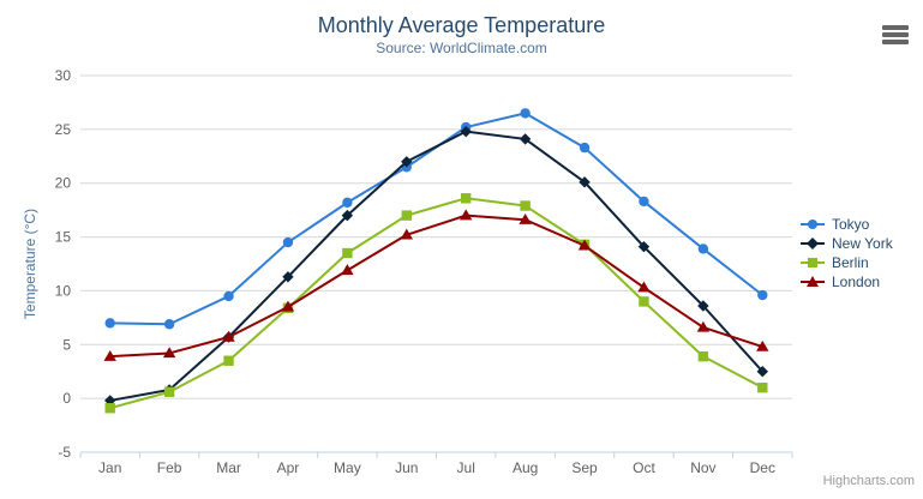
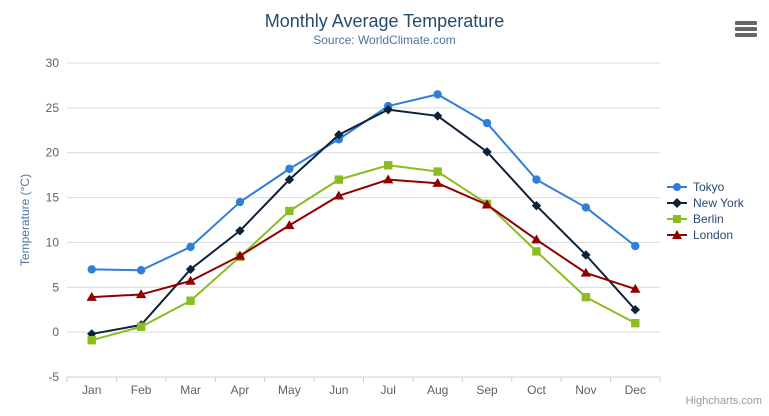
New York/Mar: 6 -> 7
Tokyo/Oct: 18 -> 17
